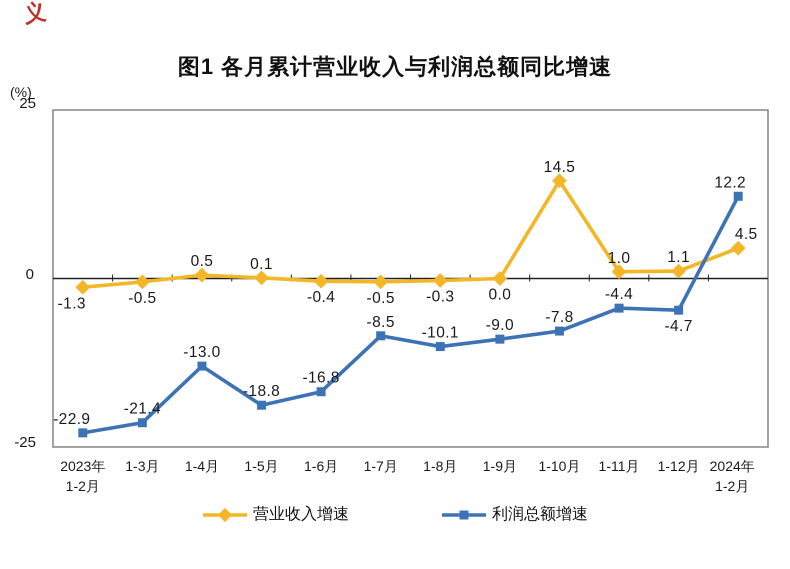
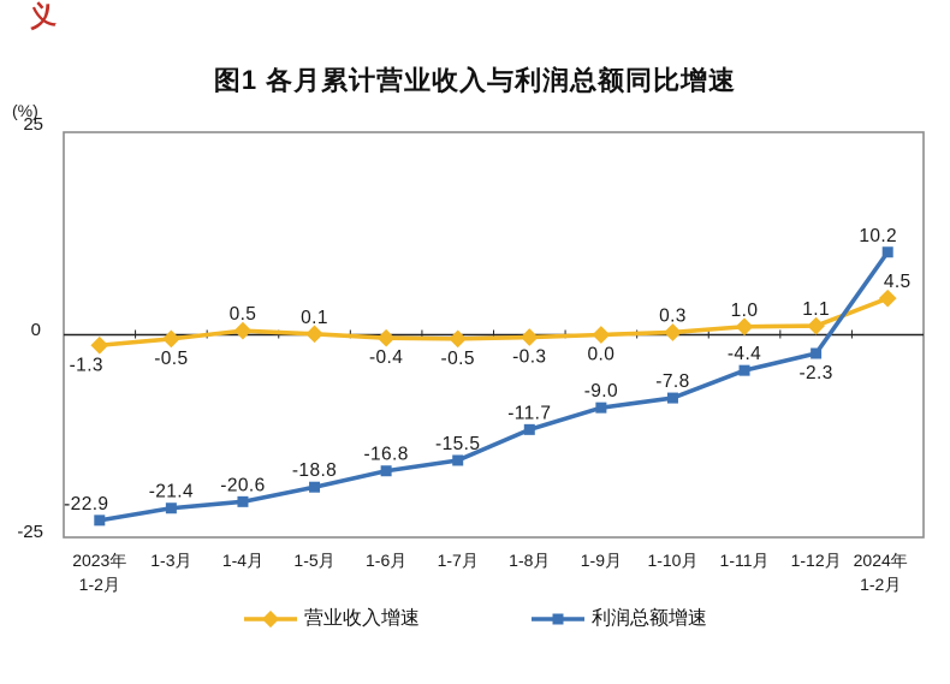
利润总额增速/1-4月: -13.0 -> -20.6
利润总额增速/1-7月: -8.5 -> -15.5
利润总额增速/1-8月: -10.1 -> -11.7
营业收入增速/1-10月: 14.5 -> 0.3
利润总额增速/1-12月: -4.7 -> -2.3
利润总额增速/2024年 1-2月: 12.2 -> 10.2
